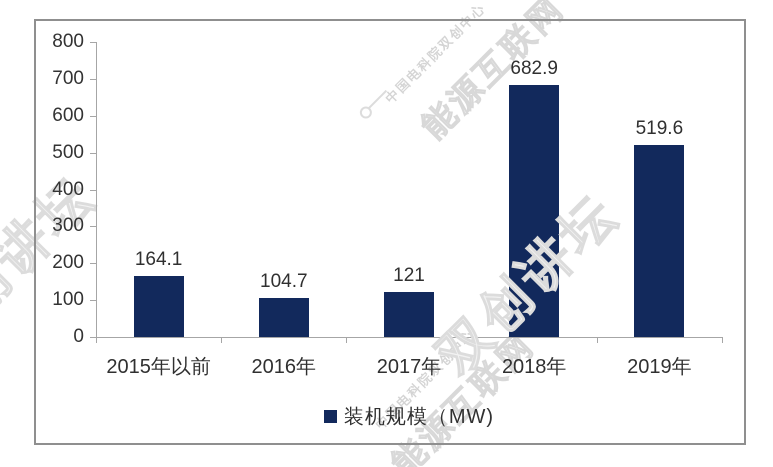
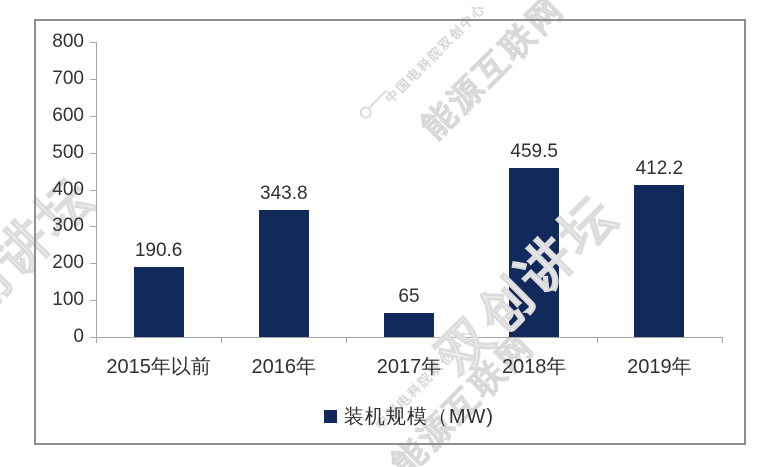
2015年以前: 164.1 -> 190.6
2016年: 104.7 -> 343.8
2017年: 121 -> 65
2018年: 682.9 -> 459.5
2019年: 519.6 -> 412.2
